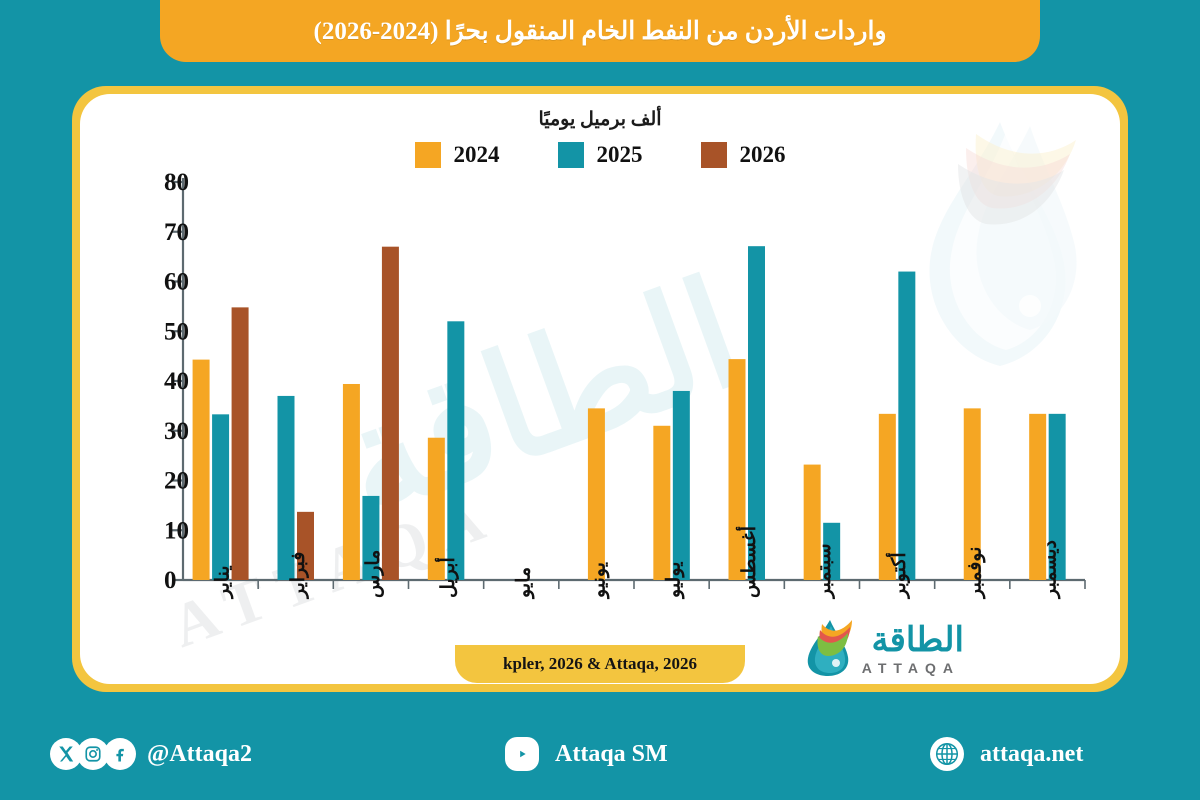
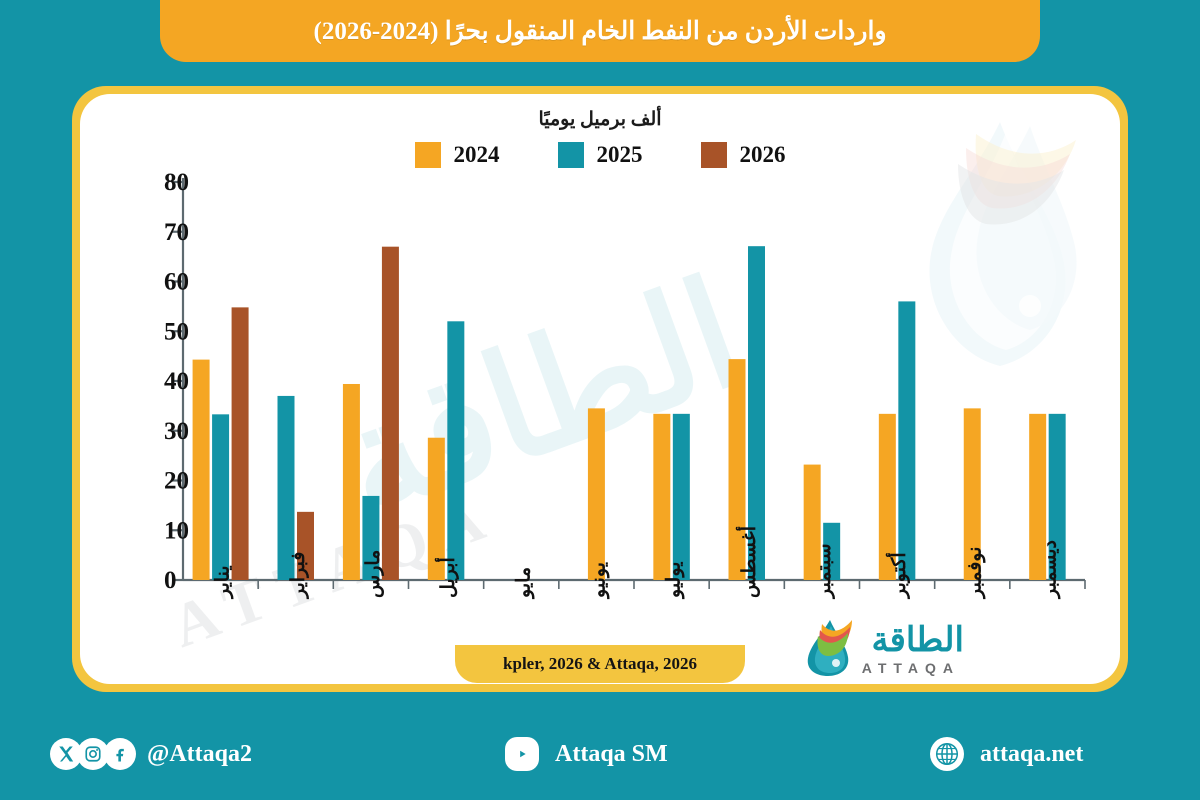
2024/يوليو: 31 -> 33
2025/يوليو: 38 -> 33
2025/أكتوبر: 62 -> 56
